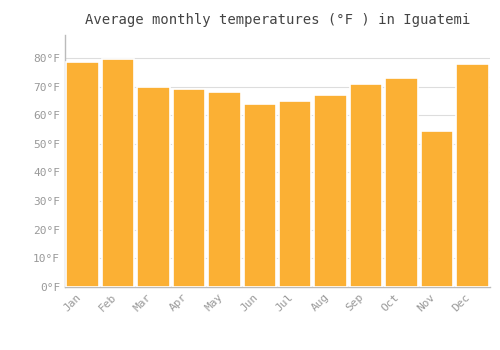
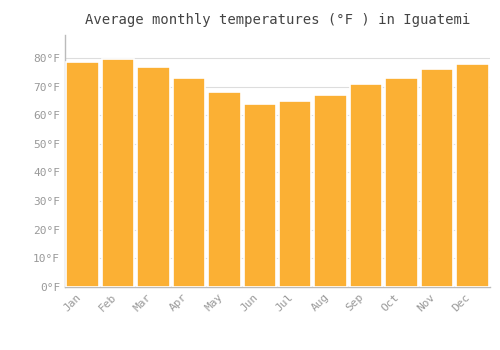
Mar: 70.0°F -> 77.0°F
Apr: 69.0°F -> 73.0°F
Nov: 54.5°F -> 76.0°F
